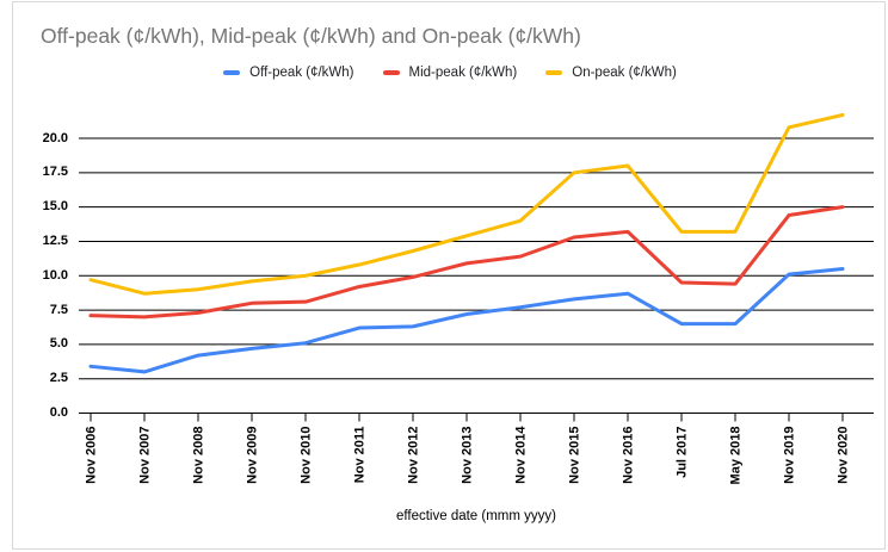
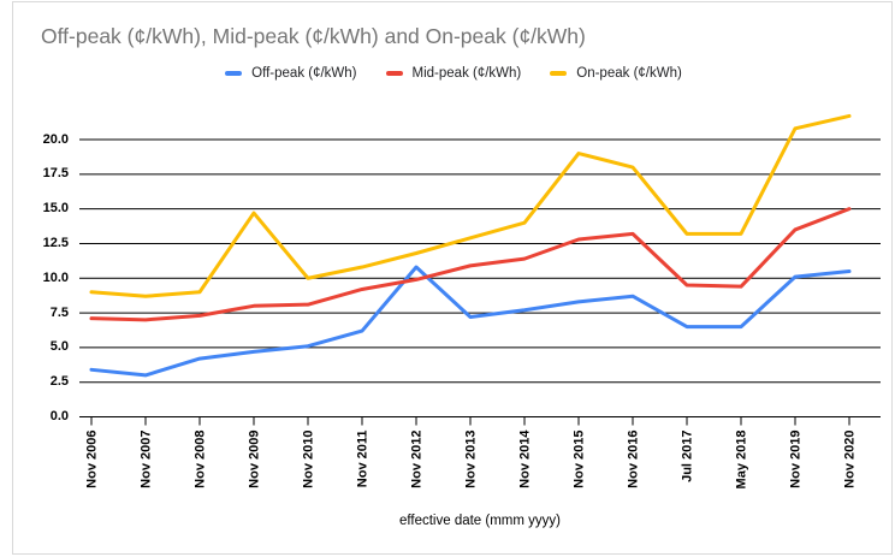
On-peak (¢/kWh)/Nov 2006: 9.7 -> 9.0
On-peak (¢/kWh)/Nov 2009: 9.6 -> 14.7
Off-peak (¢/kWh)/Nov 2012: 6.3 -> 10.8
On-peak (¢/kWh)/Nov 2015: 17.5 -> 19.0
Mid-peak (¢/kWh)/Nov 2019: 14.4 -> 13.5
